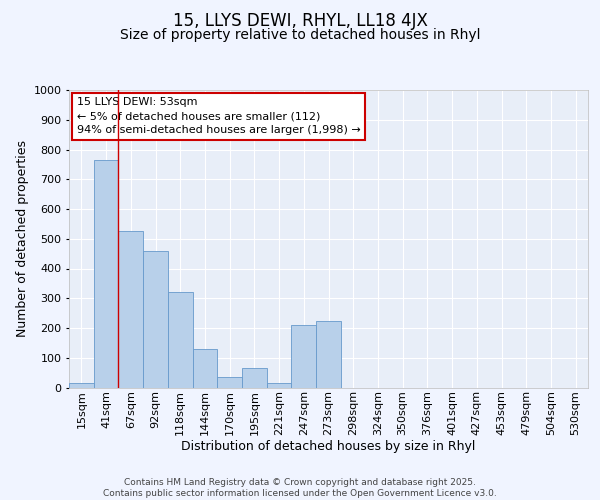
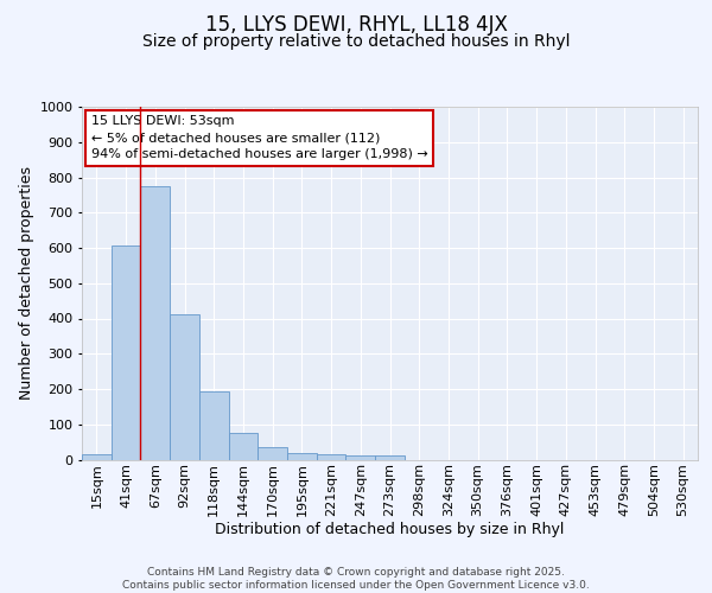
41sqm: 765 -> 607
67sqm: 525 -> 775
92sqm: 460 -> 412
118sqm: 320 -> 192
144sqm: 130 -> 77
195sqm: 65 -> 20
247sqm: 210 -> 12
273sqm: 225 -> 12
